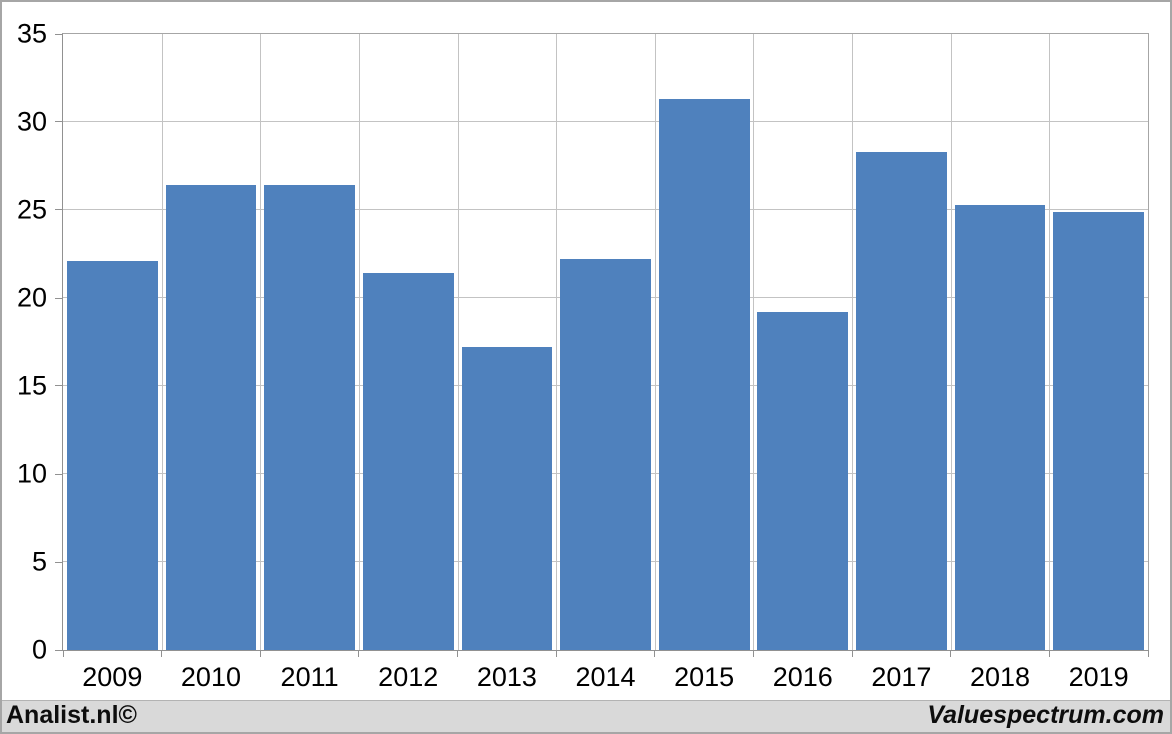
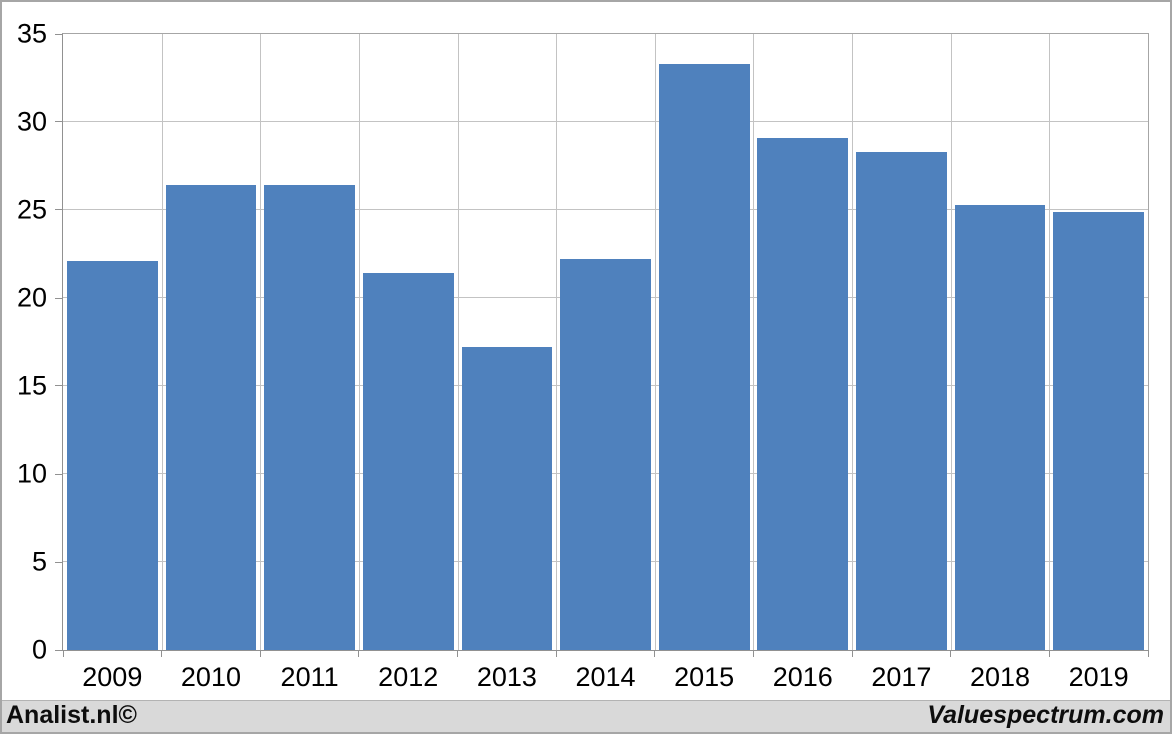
2015: 31.3 -> 33.3
2016: 19.2 -> 29.1
